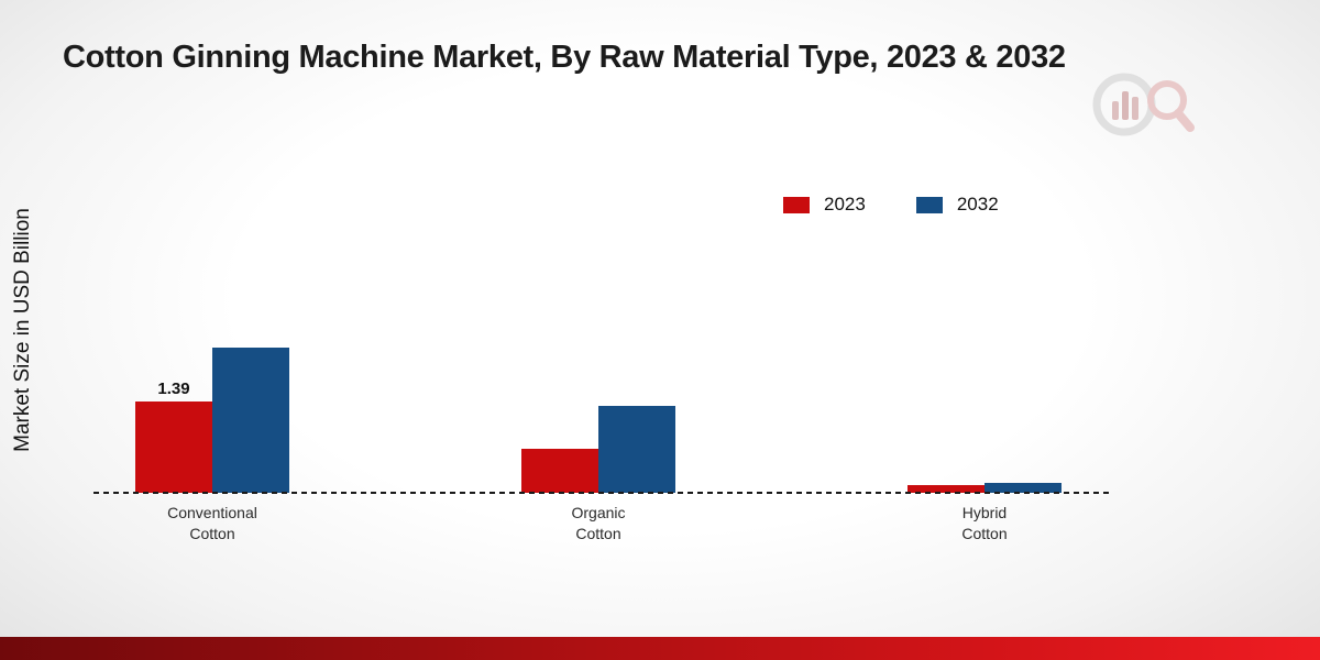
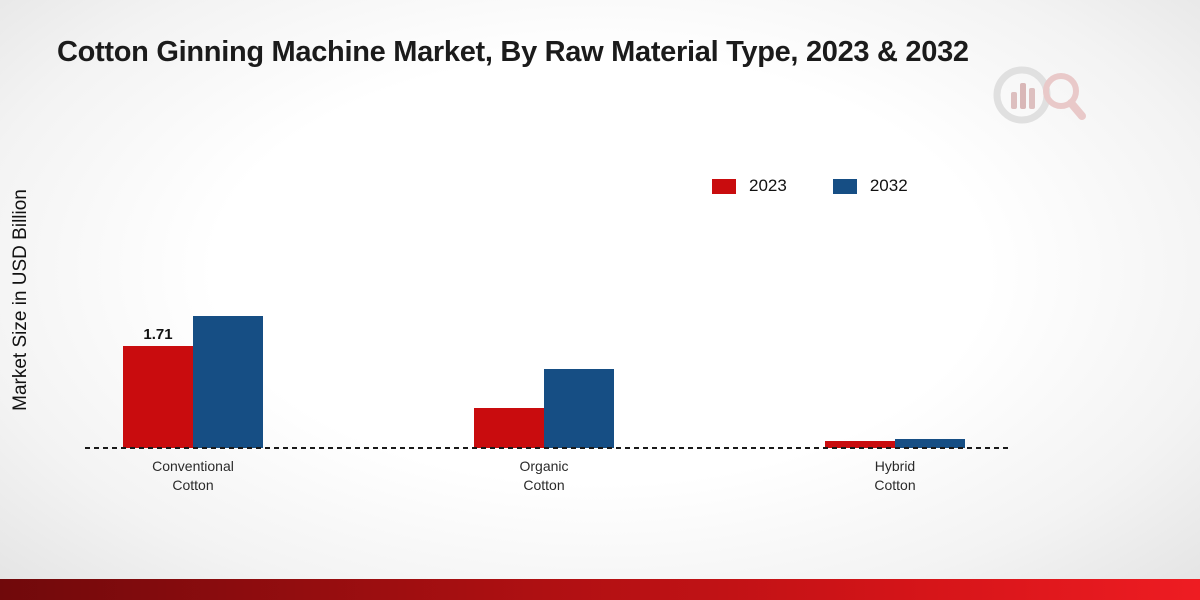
2023/Conventional Cotton: 1.39 -> 1.71
